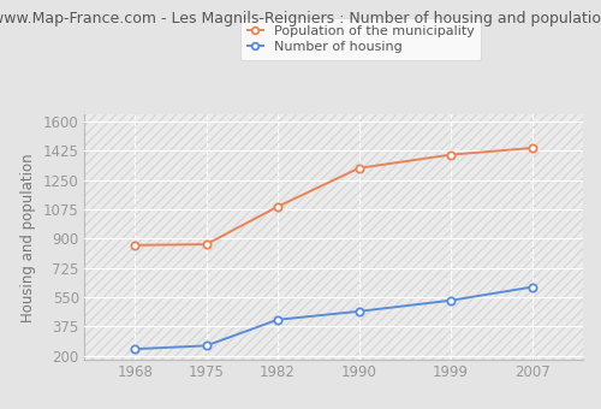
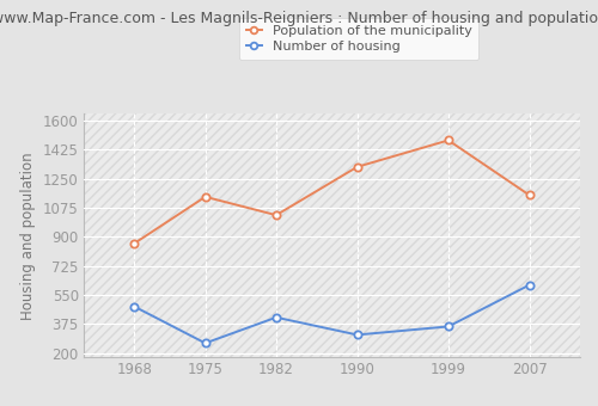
Number of housing/1968: 240 -> 480
Population of the municipality/1975: 860 -> 1140
Population of the municipality/1982: 1090 -> 1030
Number of housing/1990: 460 -> 310
Number of housing/1999: 530 -> 360
Population of the municipality/1999: 1400 -> 1480
Population of the municipality/2007: 1440 -> 1150
